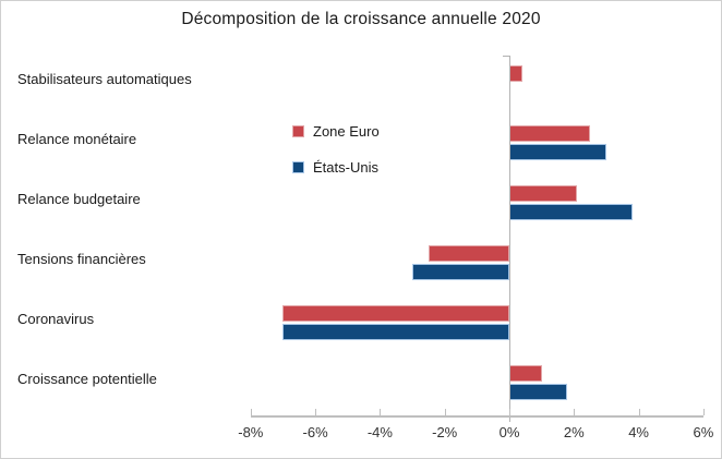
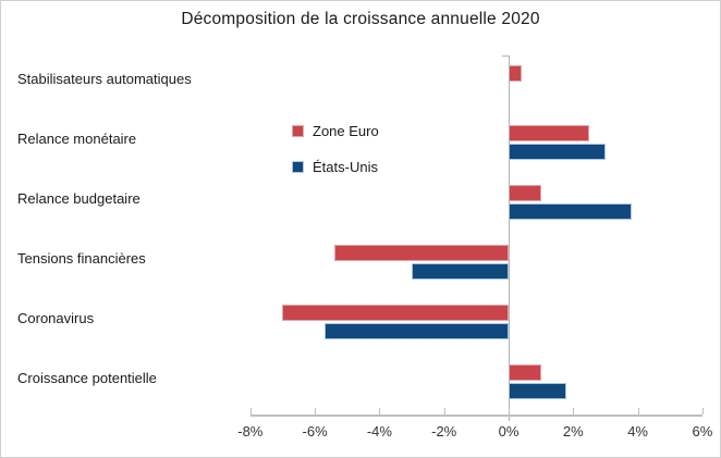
Zone Euro/Relance budgetaire: 2.1% -> 1.0%
Zone Euro/Tensions financières: -2.5% -> -5.4%
États-Unis/Coronavirus: -7.0% -> -5.7%
